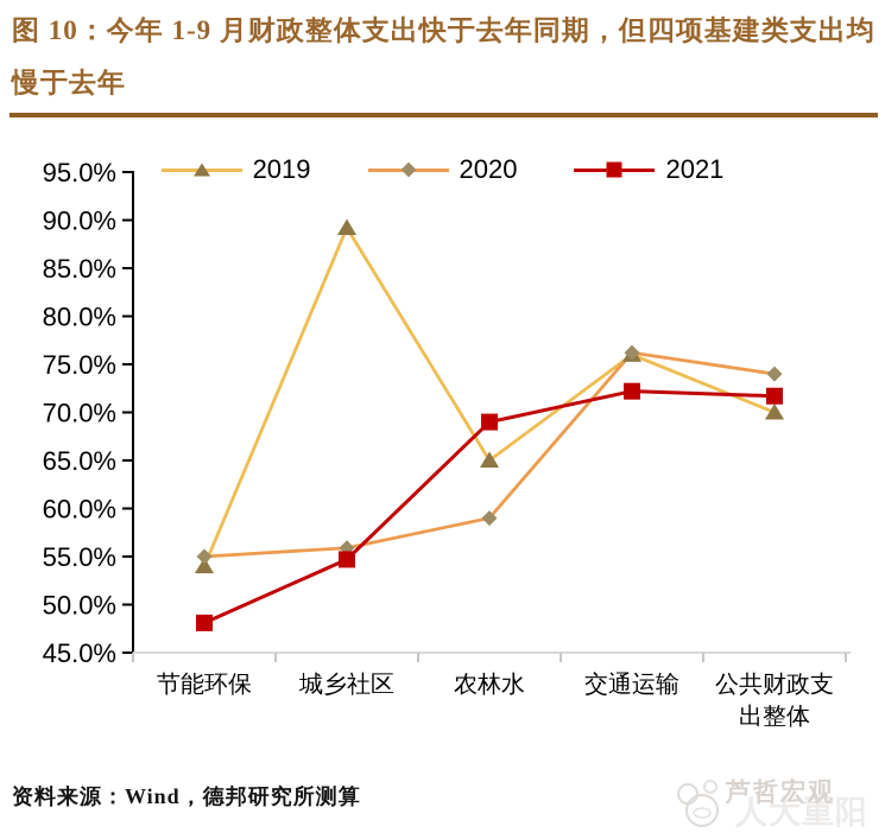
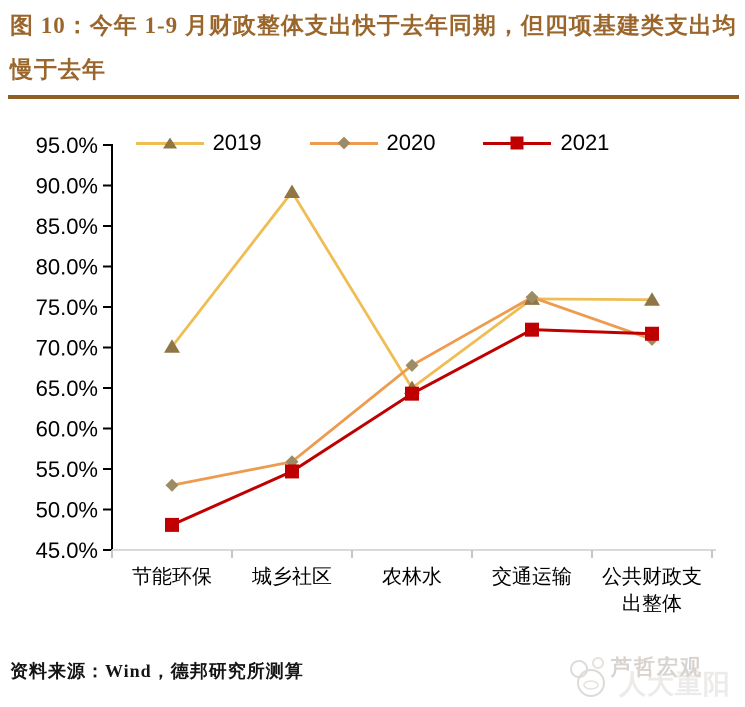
2019/节能环保: 54% -> 70%
2020/节能环保: 55% -> 53%
2020/农林水: 59% -> 68%
2021/农林水: 69% -> 64%
2019/公共财政支出整体: 70% -> 76%
2020/公共财政支出整体: 74% -> 71%
